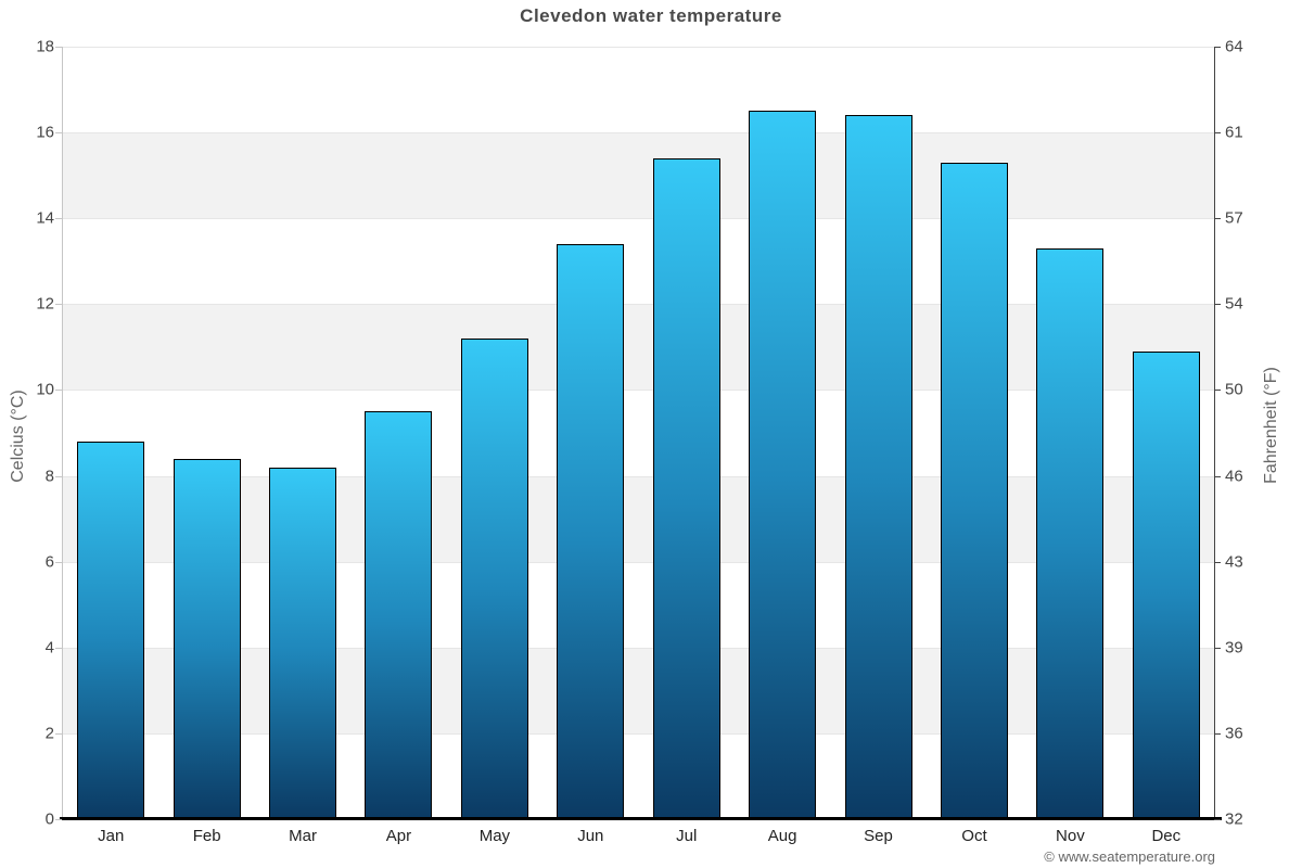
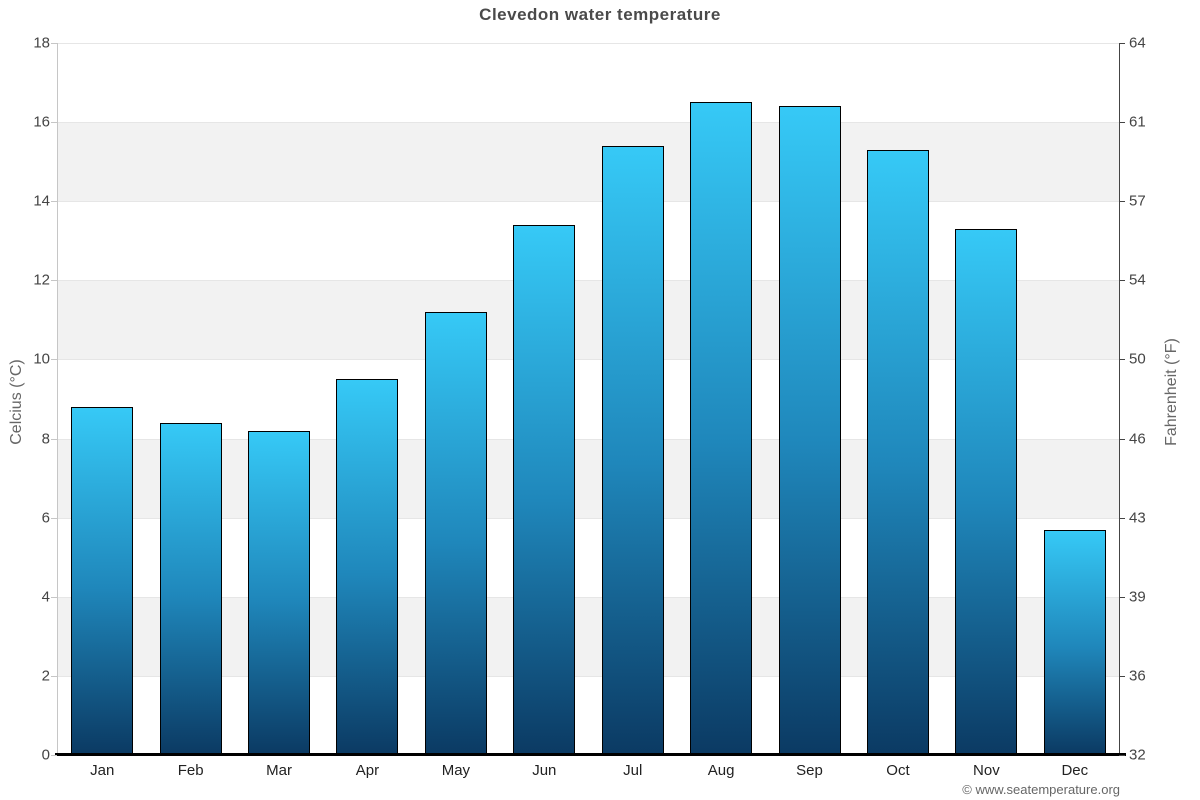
Dec: 10.9 -> 5.7
